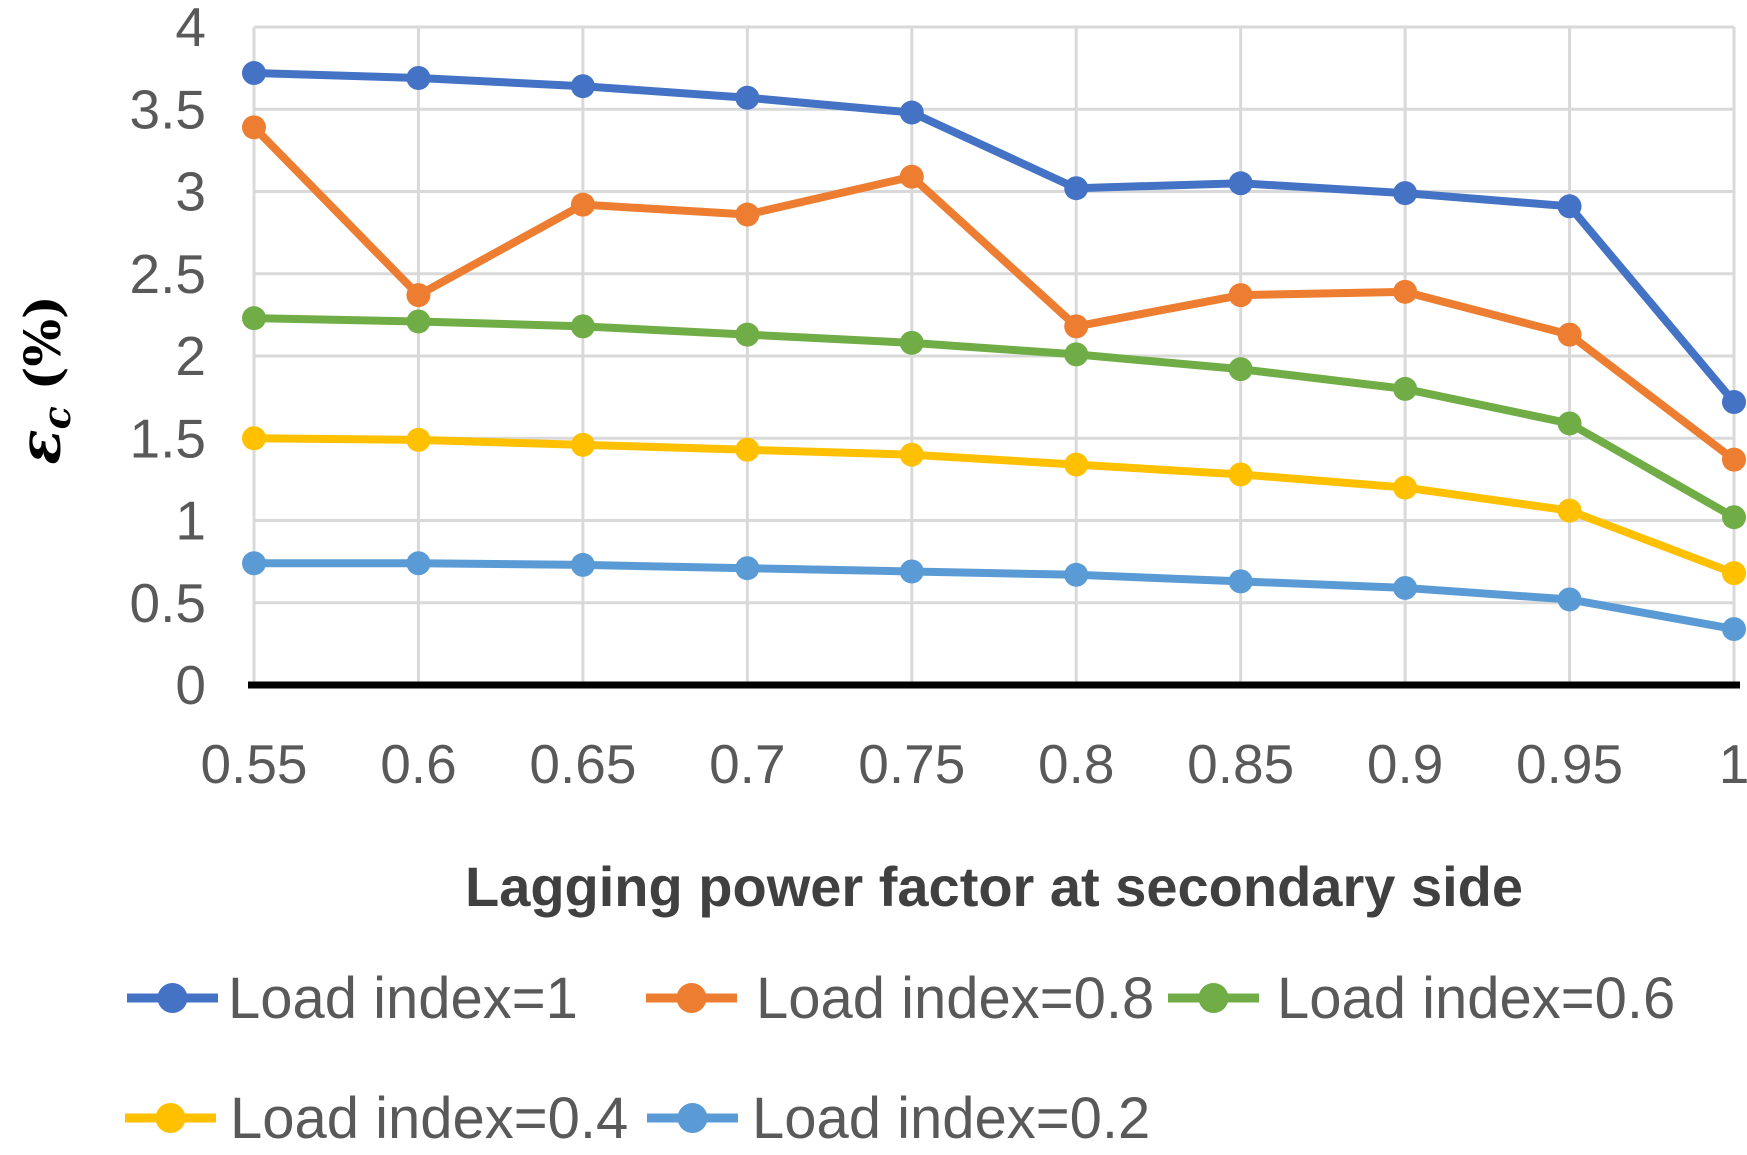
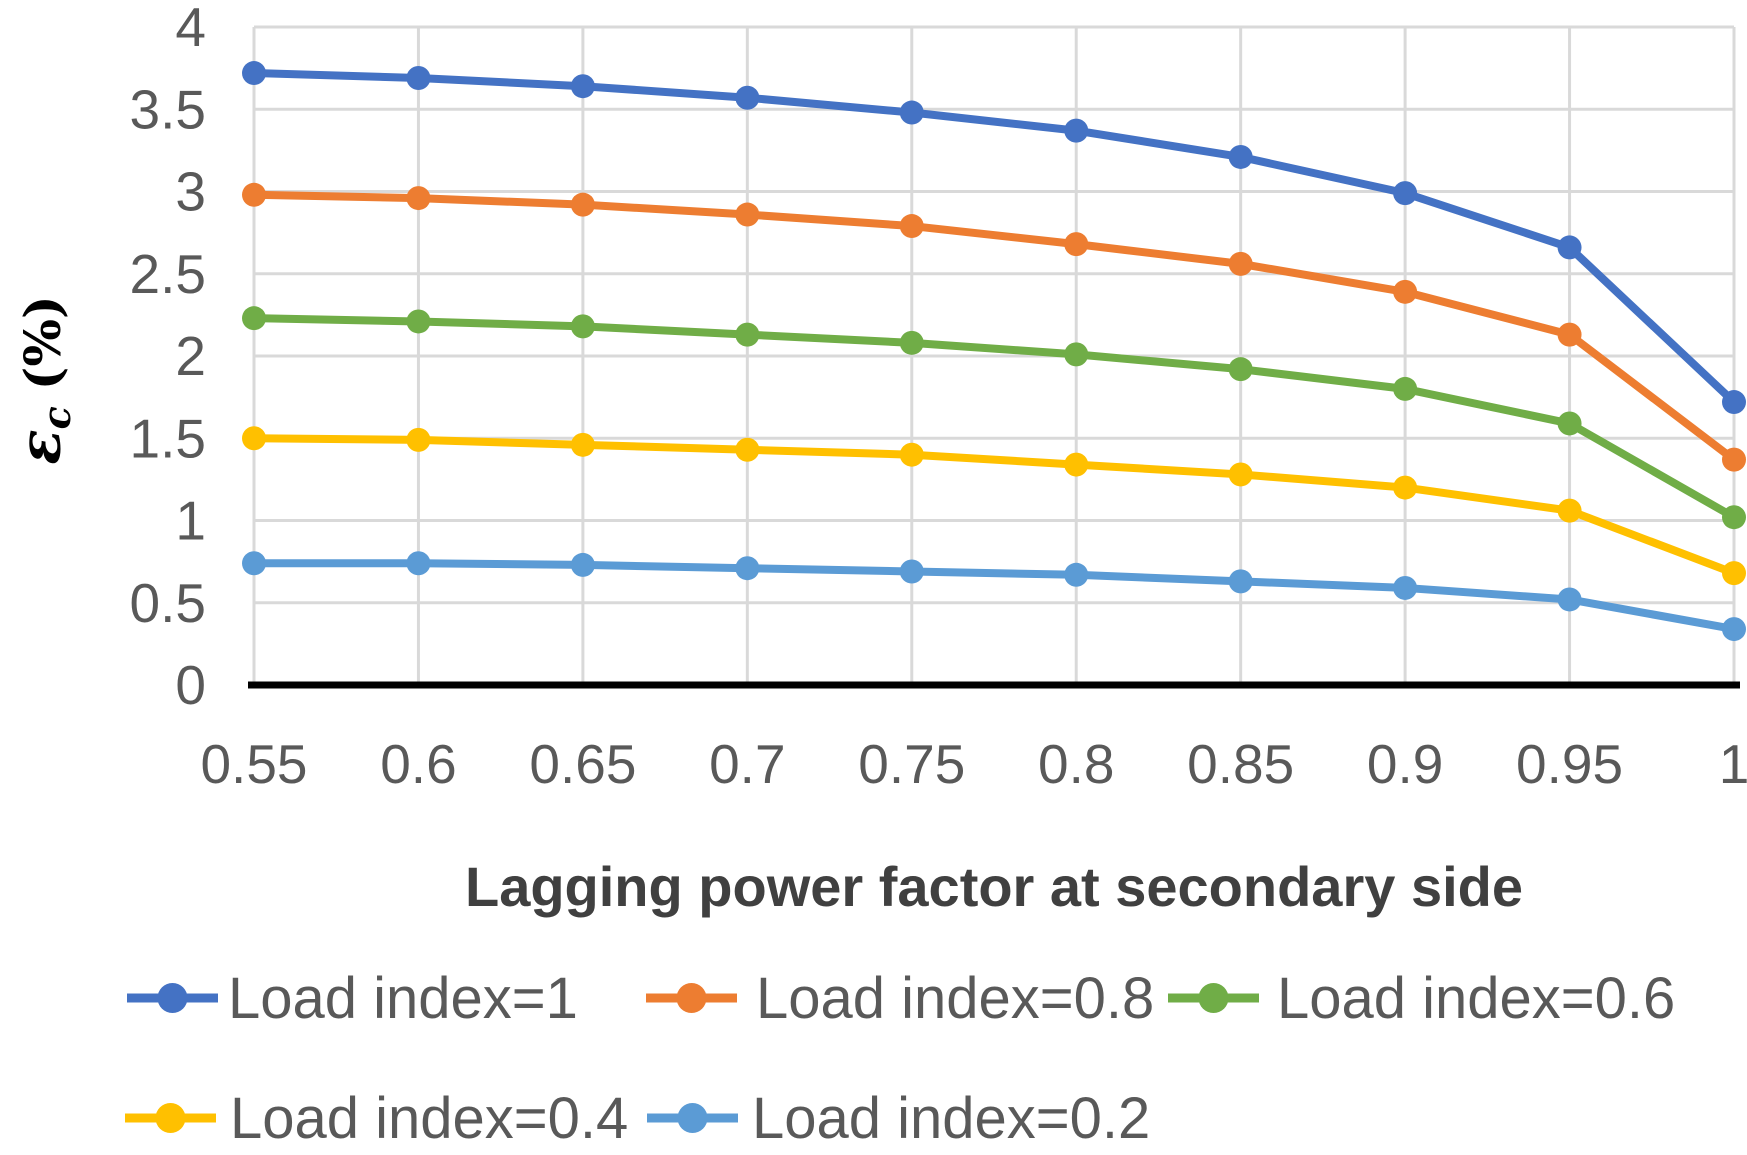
Load index=0.8/0.55: 3.39 -> 2.98
Load index=0.8/0.6: 2.37 -> 2.96
Load index=0.8/0.75: 3.09 -> 2.79
Load index=1/0.8: 3.02 -> 3.37
Load index=0.8/0.8: 2.18 -> 2.68
Load index=1/0.85: 3.05 -> 3.21
Load index=0.8/0.85: 2.37 -> 2.56
Load index=1/0.95: 2.91 -> 2.66
